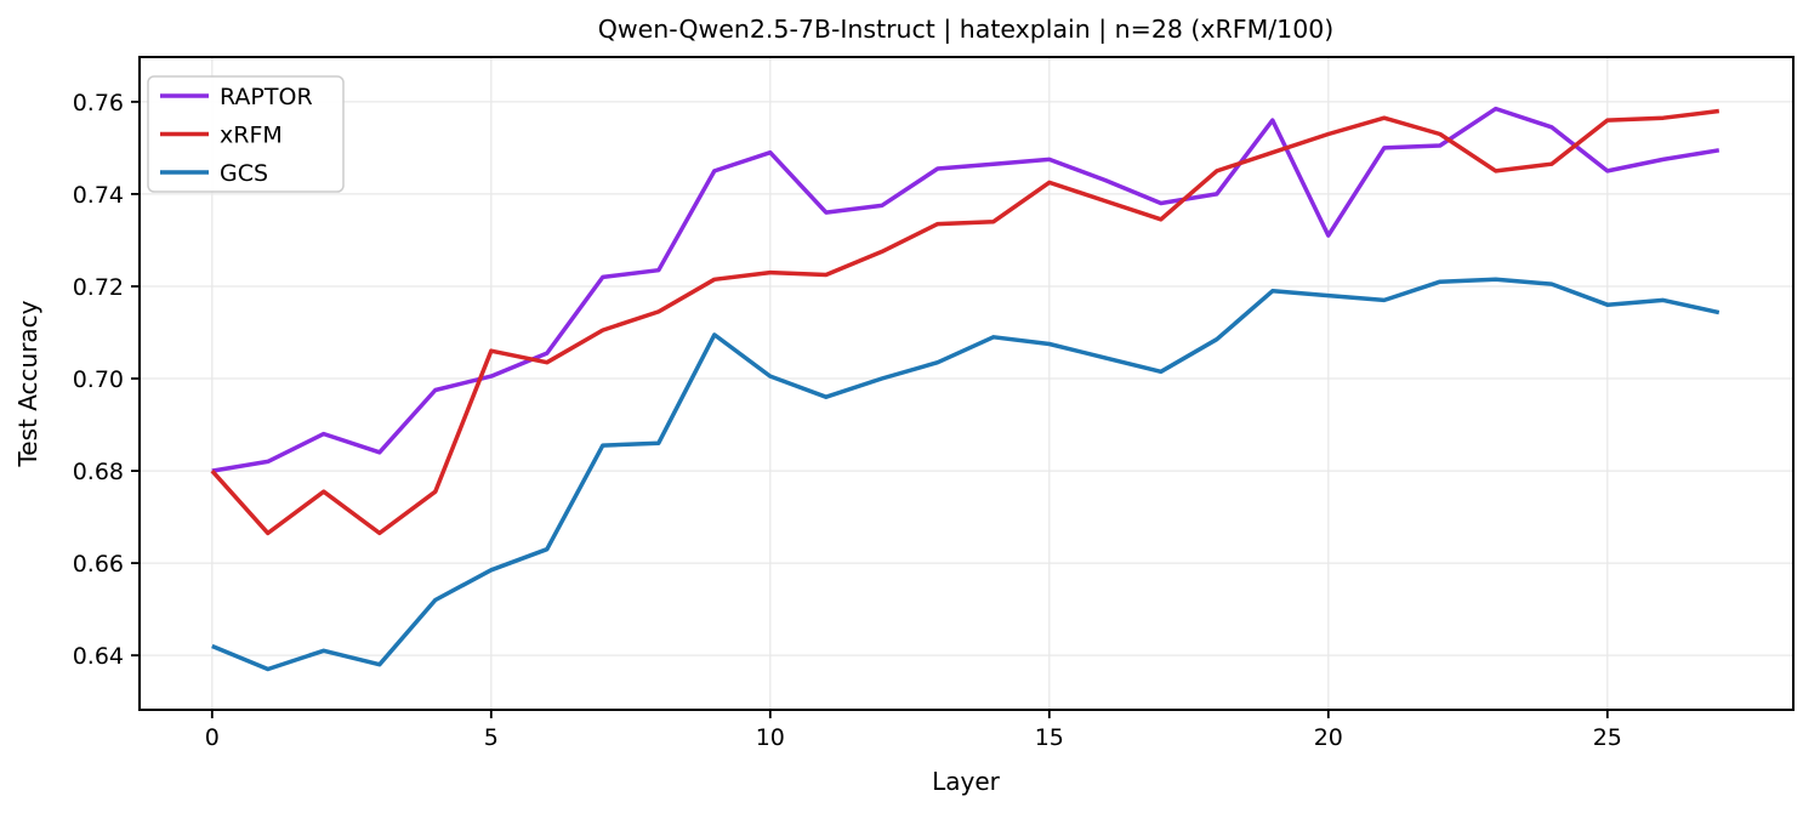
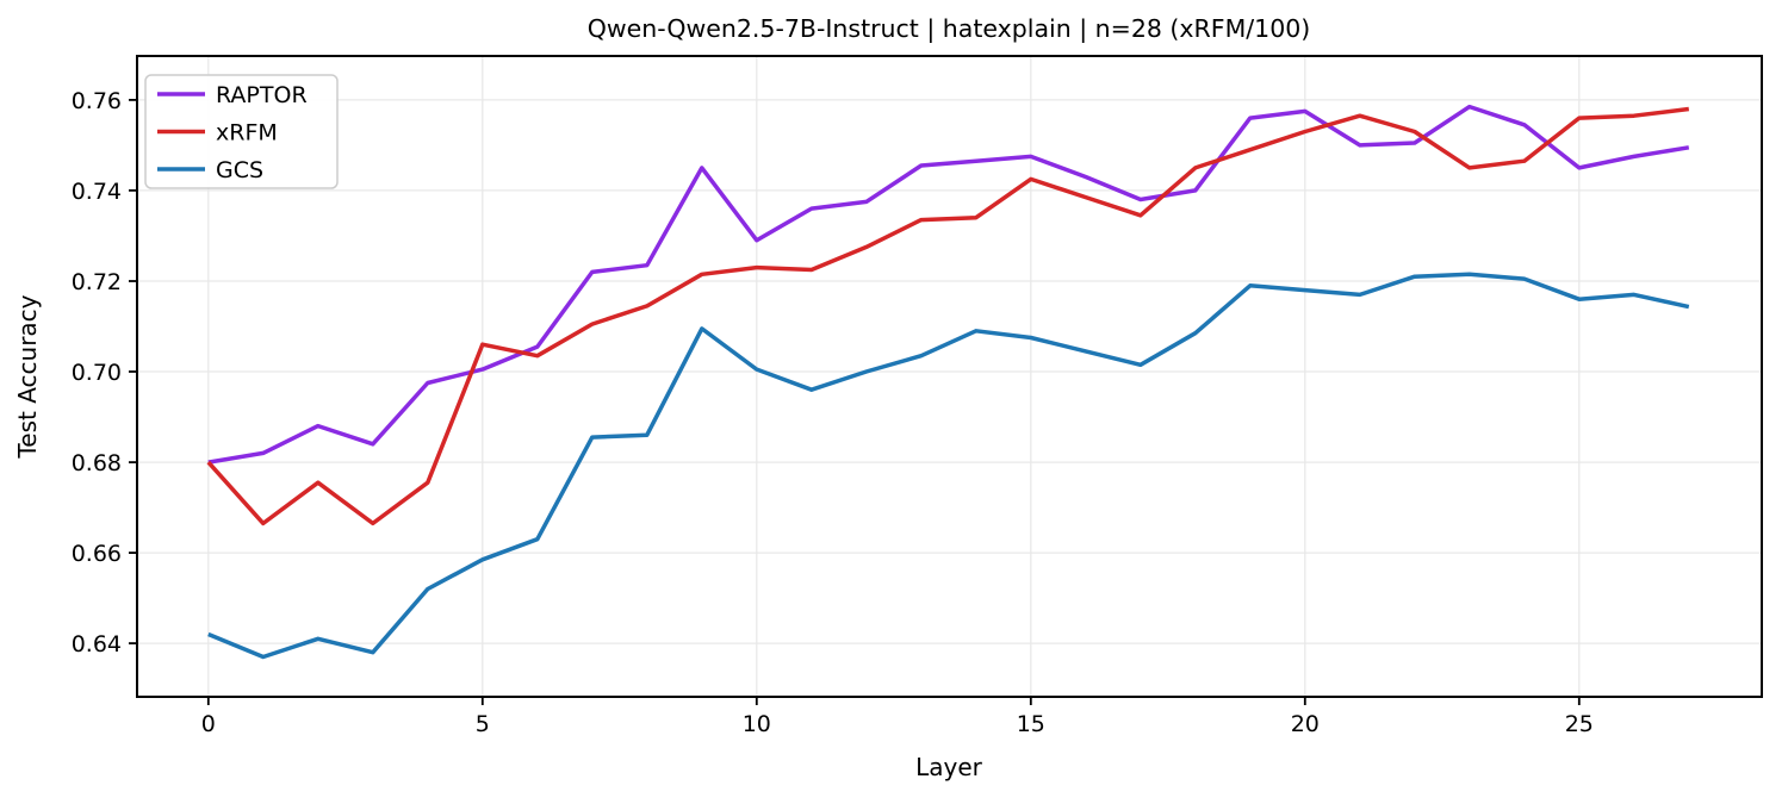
RAPTOR/10: 0.749 -> 0.729
RAPTOR/20: 0.731 -> 0.757
